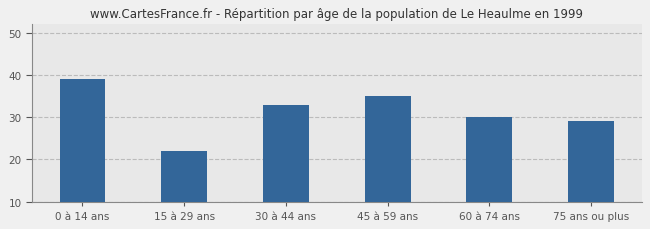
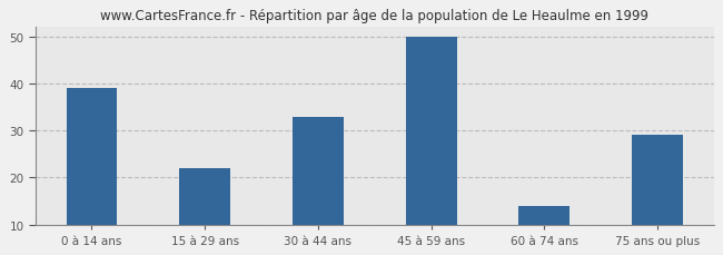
45 à 59 ans: 35 -> 50
60 à 74 ans: 30 -> 14
